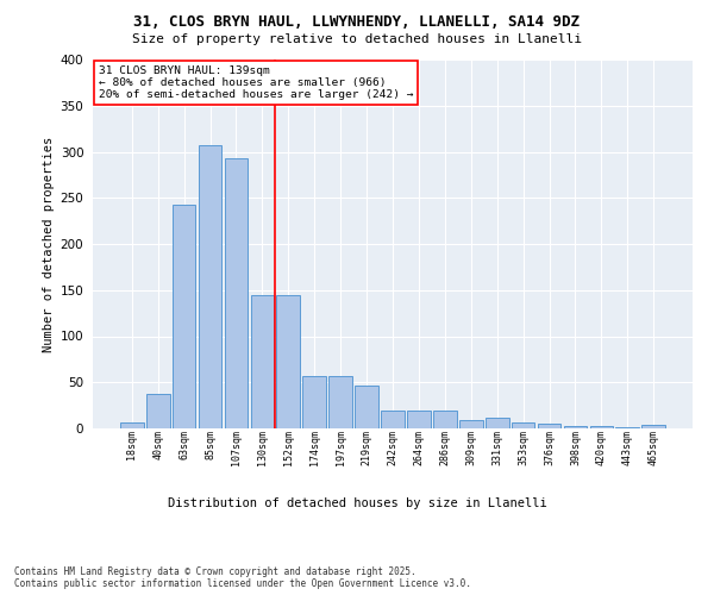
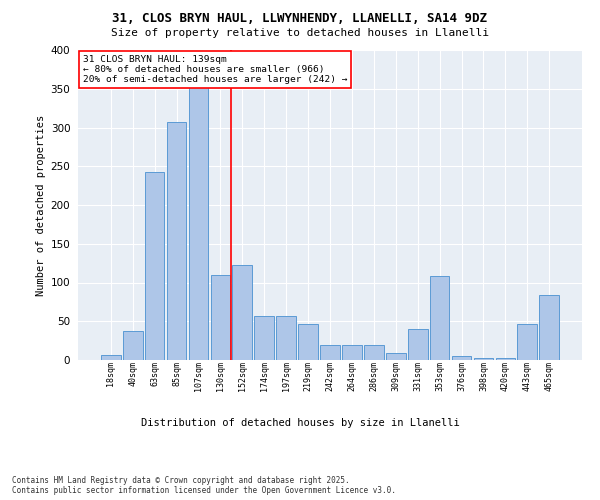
107sqm: 293 -> 354
130sqm: 144 -> 110
152sqm: 144 -> 122
331sqm: 11 -> 40
353sqm: 6 -> 108
443sqm: 1 -> 46
465sqm: 4 -> 84
